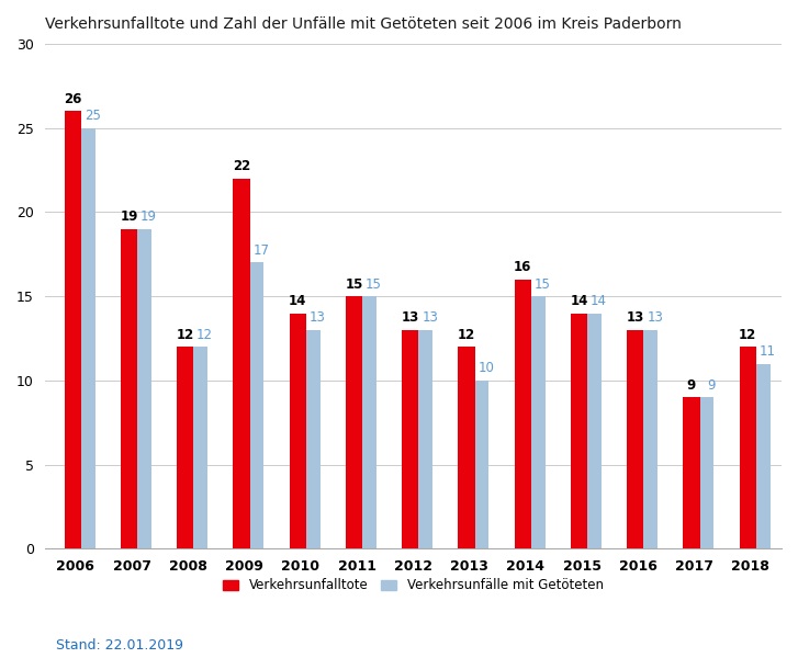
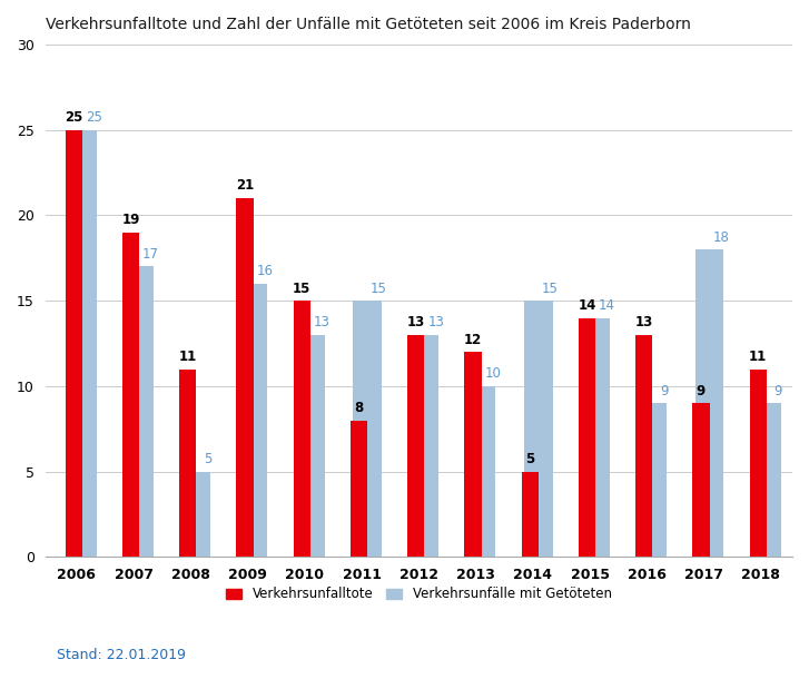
Verkehrsunfalltote/2006: 26 -> 25
Verkehrsunfälle mit Getöteten/2007: 19 -> 17
Verkehrsunfalltote/2008: 12 -> 11
Verkehrsunfälle mit Getöteten/2008: 12 -> 5
Verkehrsunfalltote/2009: 22 -> 21
Verkehrsunfälle mit Getöteten/2009: 17 -> 16
Verkehrsunfalltote/2010: 14 -> 15
Verkehrsunfalltote/2011: 15 -> 8
Verkehrsunfalltote/2014: 16 -> 5
Verkehrsunfälle mit Getöteten/2016: 13 -> 9
Verkehrsunfälle mit Getöteten/2017: 9 -> 18
Verkehrsunfalltote/2018: 12 -> 11
Verkehrsunfälle mit Getöteten/2018: 11 -> 9
